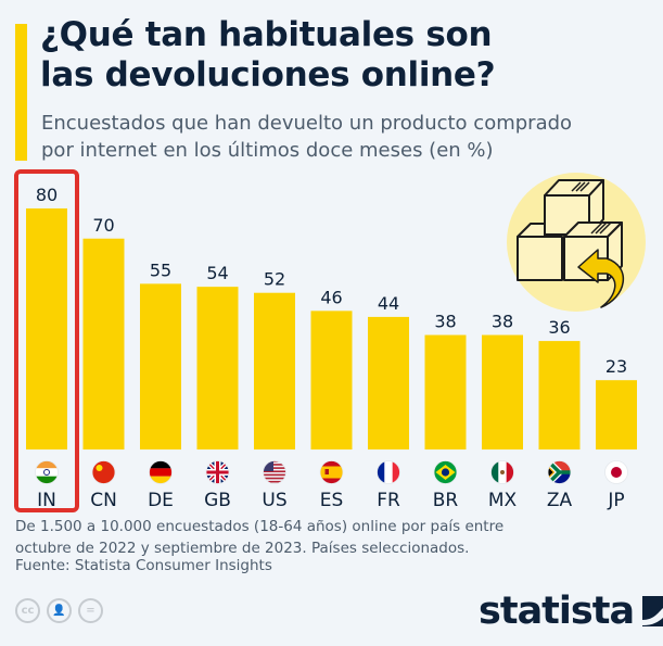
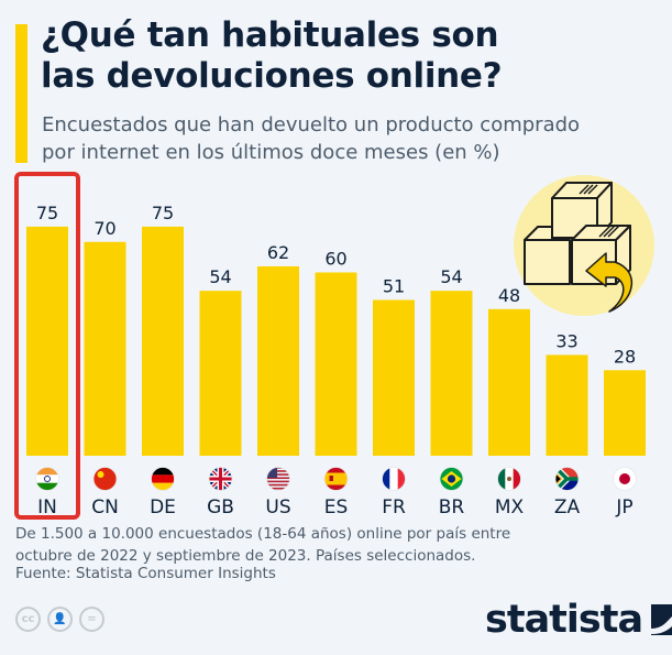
IN: 80 -> 75
DE: 55 -> 75
US: 52 -> 62
ES: 46 -> 60
FR: 44 -> 51
BR: 38 -> 54
MX: 38 -> 48
ZA: 36 -> 33
JP: 23 -> 28
